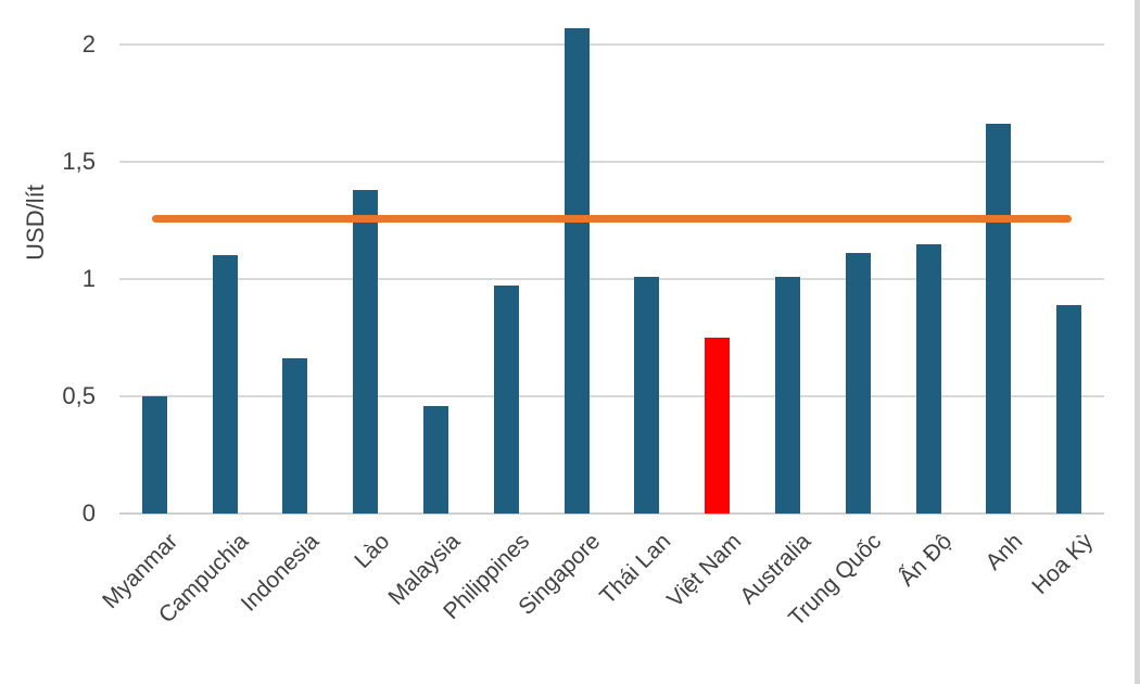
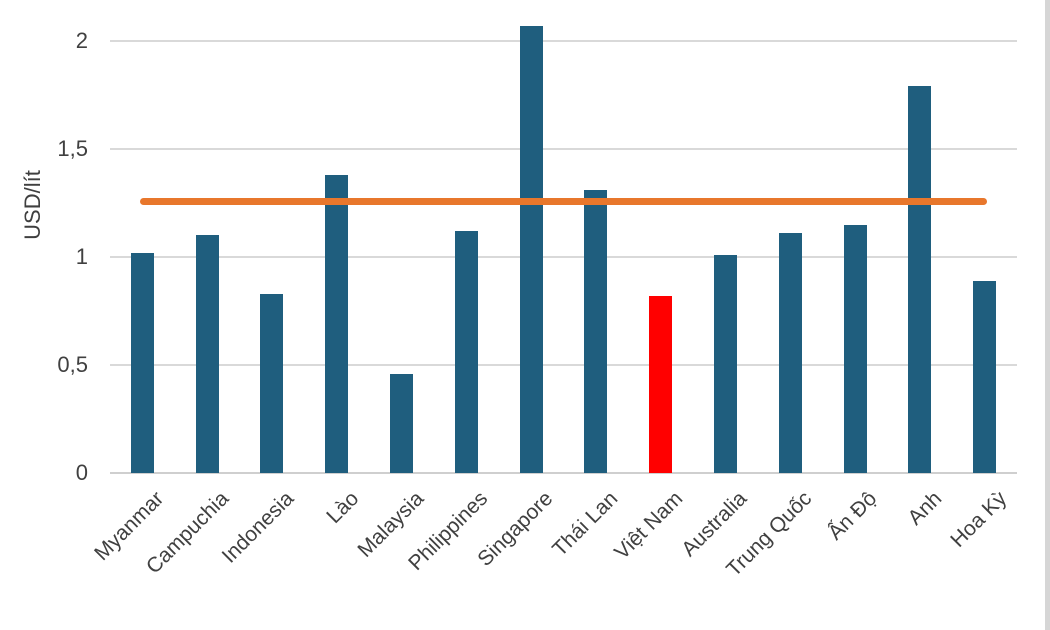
Myanmar: 0.50 -> 1.02
Indonesia: 0.66 -> 0.83
Philippines: 0.97 -> 1.12
Thái Lan: 1.01 -> 1.31
Việt Nam: 0.75 -> 0.82
Anh: 1.66 -> 1.79
